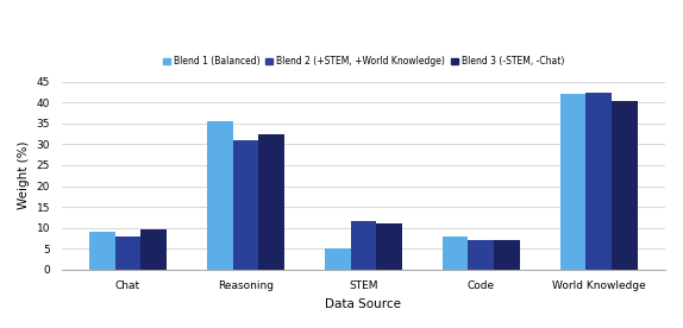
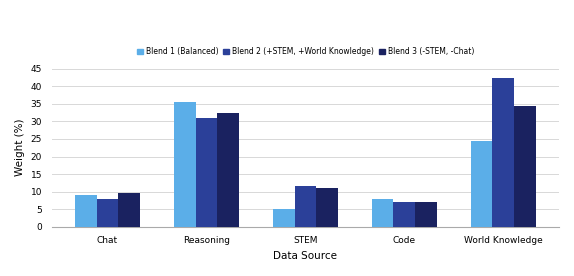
Blend 1 (Balanced)/World Knowledge: 42.0 -> 24.5
Blend 3 (-STEM, -Chat)/World Knowledge: 40.5 -> 34.5
